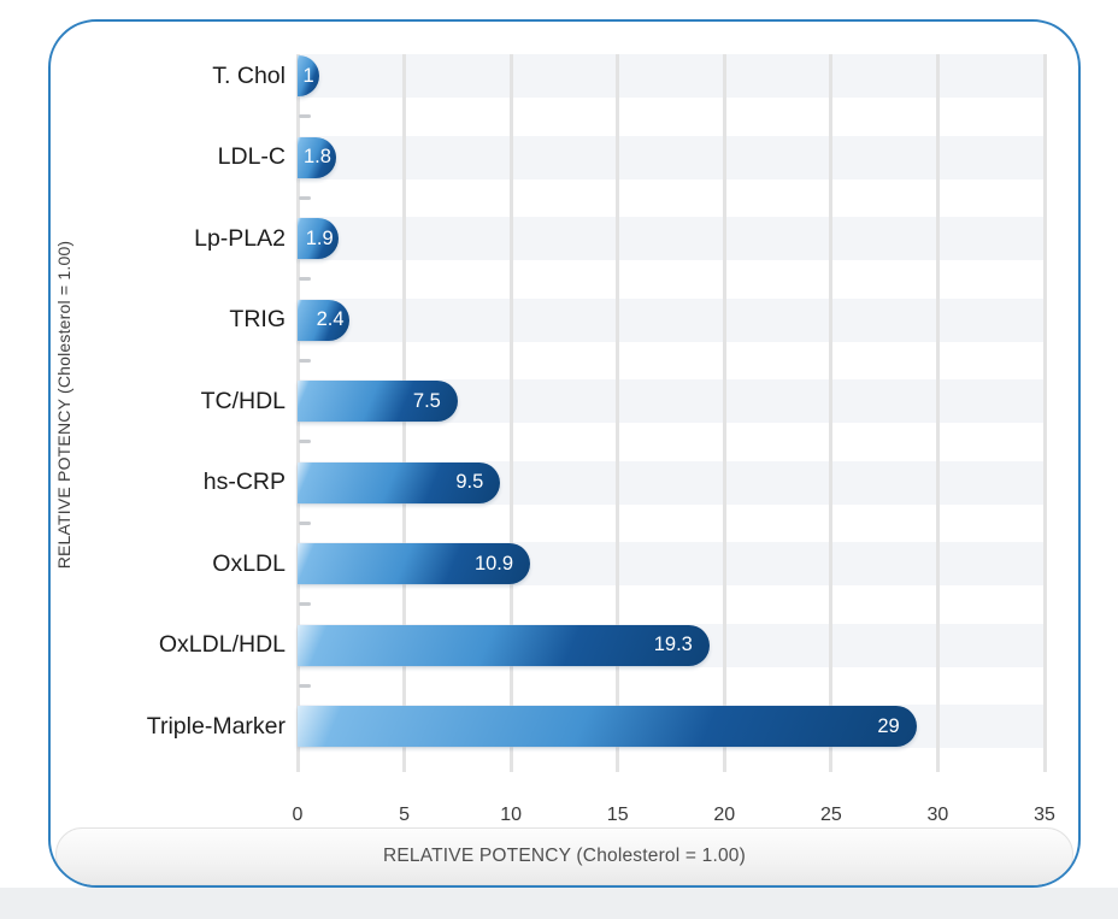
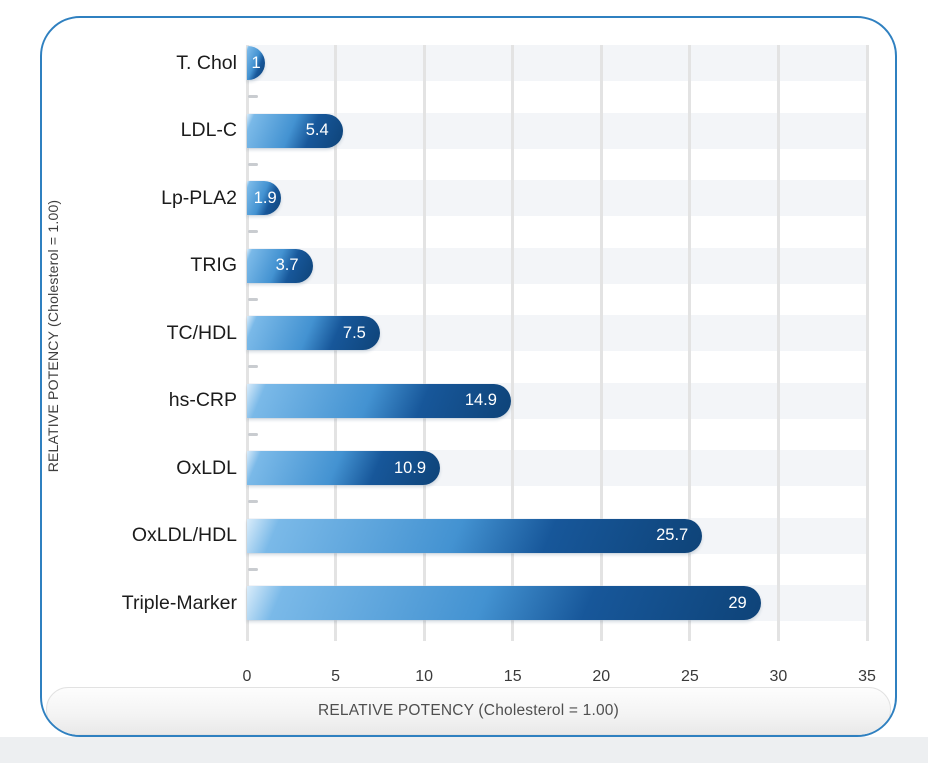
LDL-C: 1.8 -> 5.4
TRIG: 2.4 -> 3.7
hs-CRP: 9.5 -> 14.9
OxLDL/HDL: 19.3 -> 25.7
